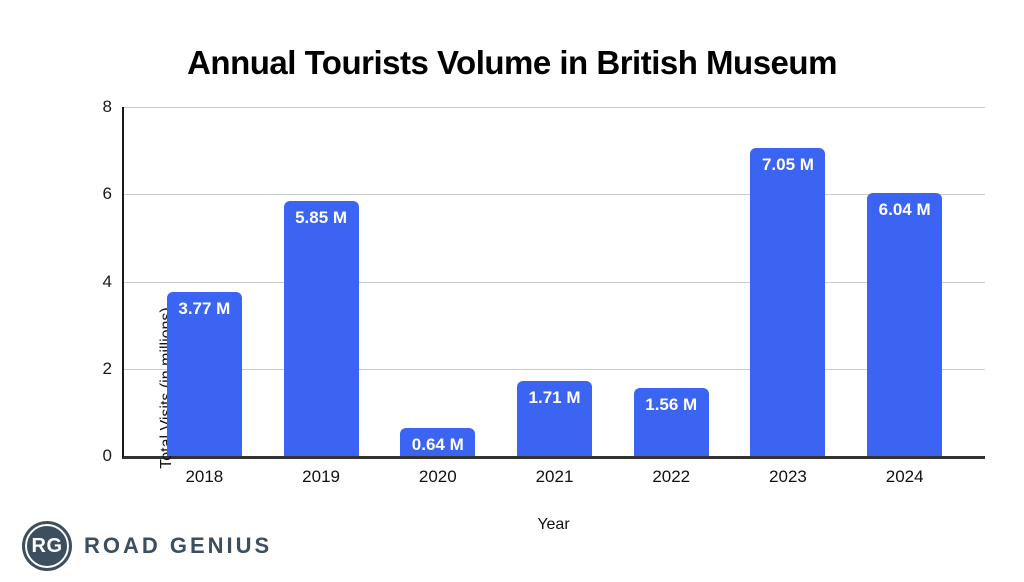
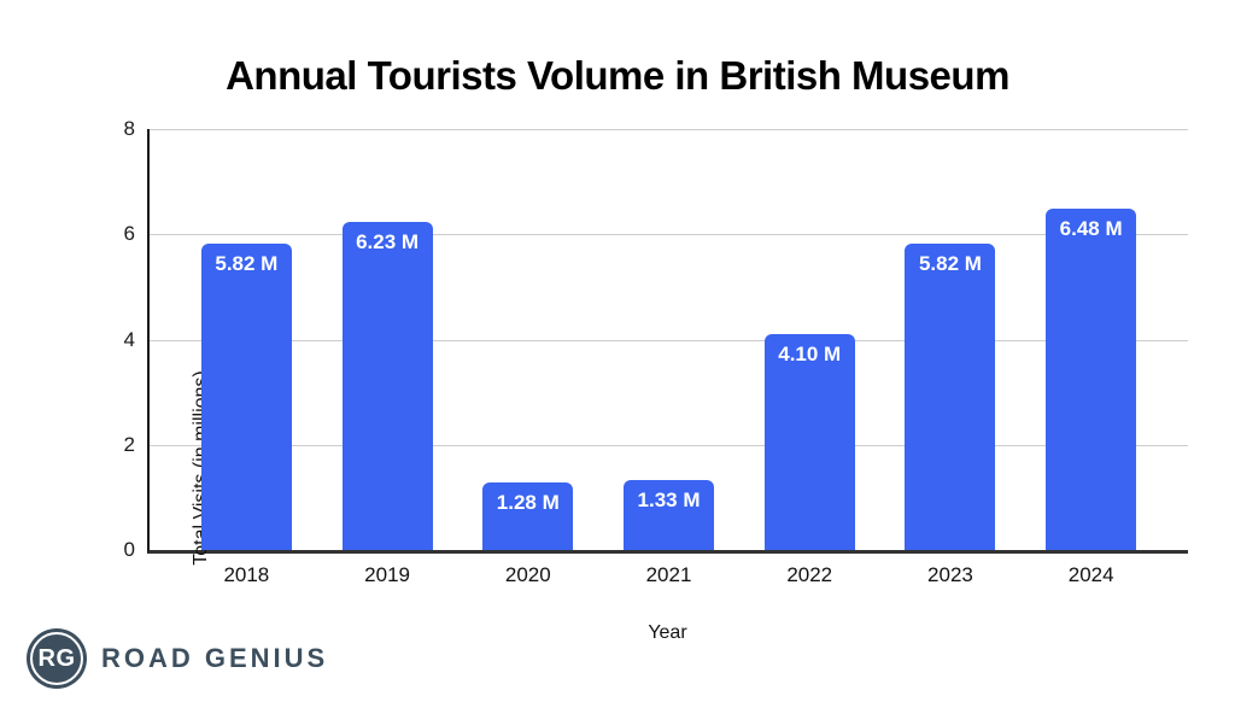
2018: 3.77 -> 5.82
2019: 5.85 -> 6.23
2020: 0.64 -> 1.28
2021: 1.71 -> 1.33
2022: 1.56 -> 4.10
2023: 7.05 -> 5.82
2024: 6.04 -> 6.48
